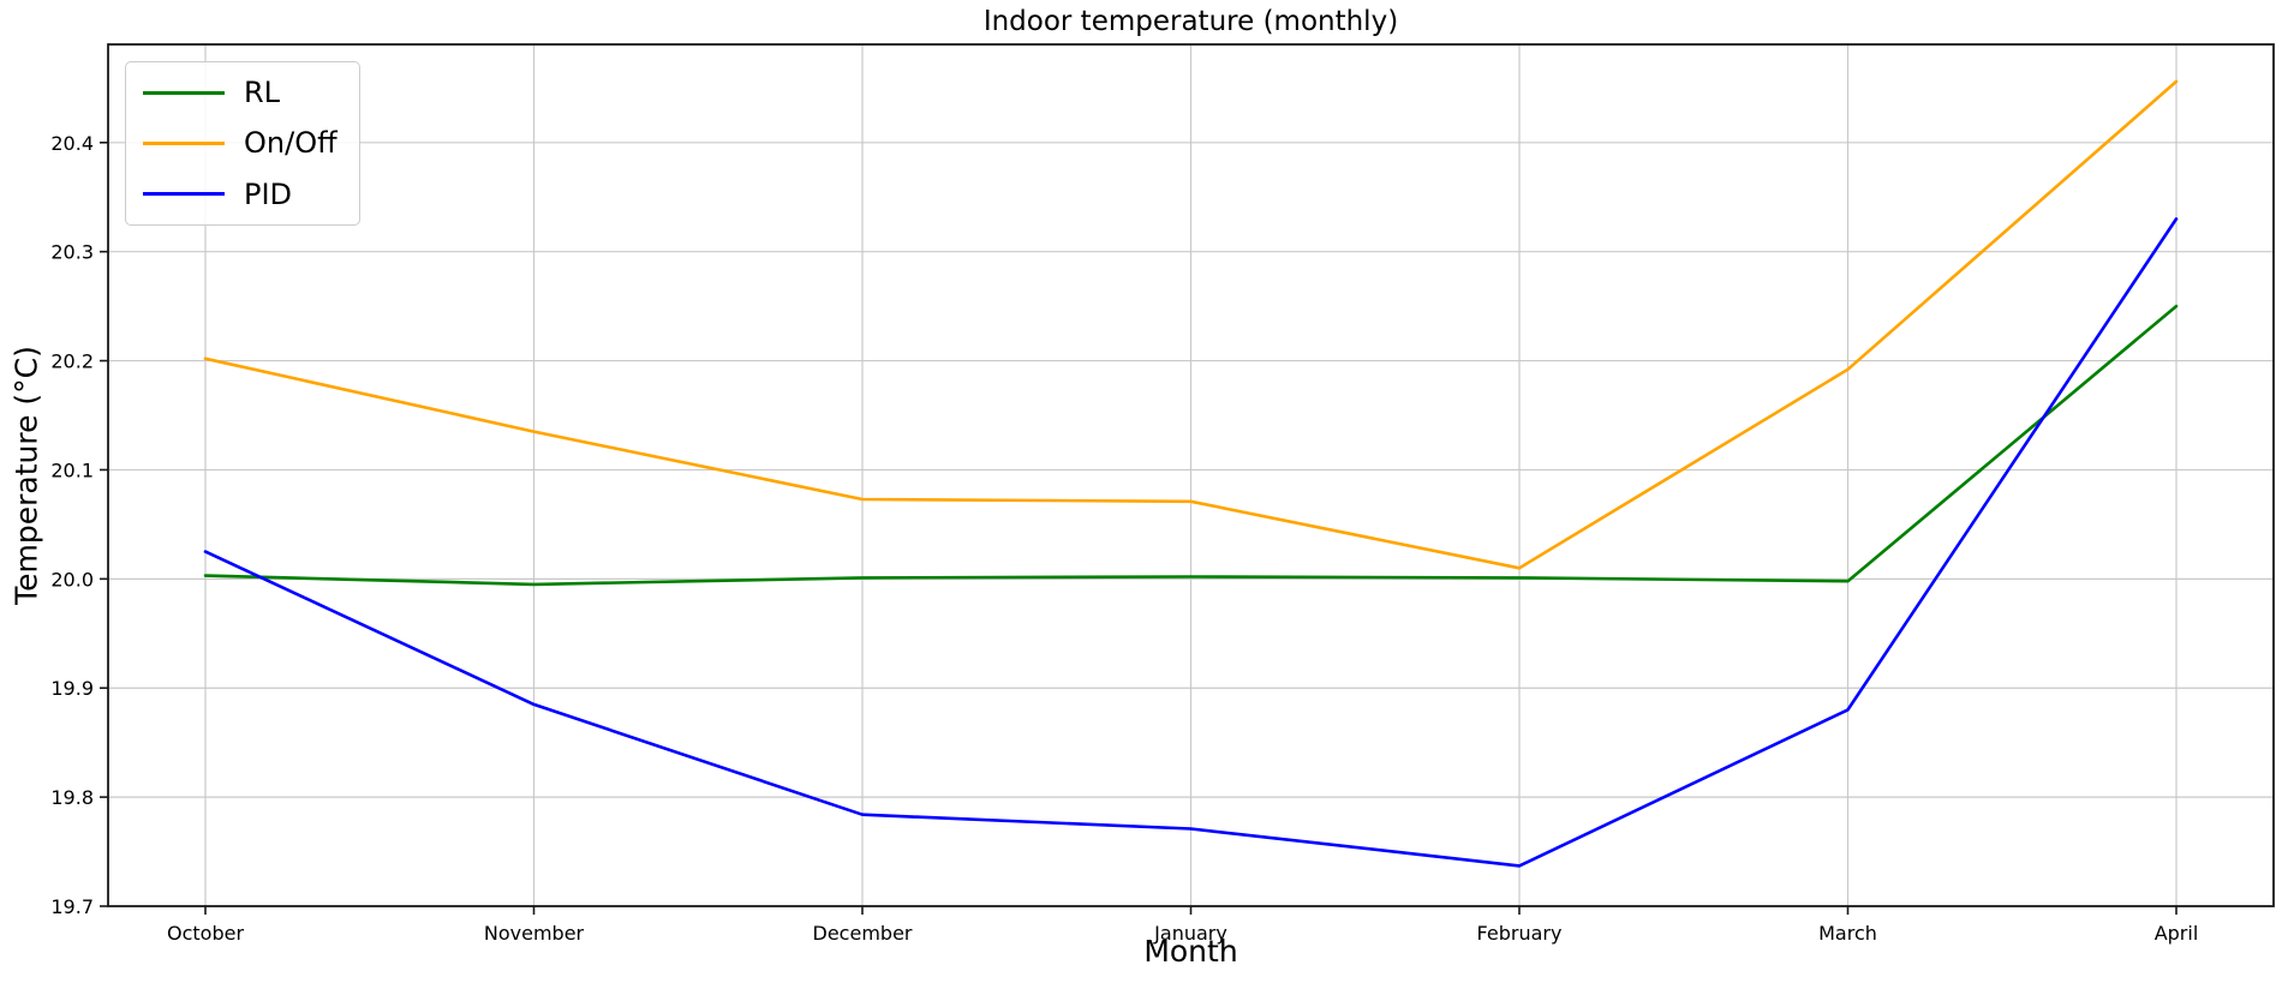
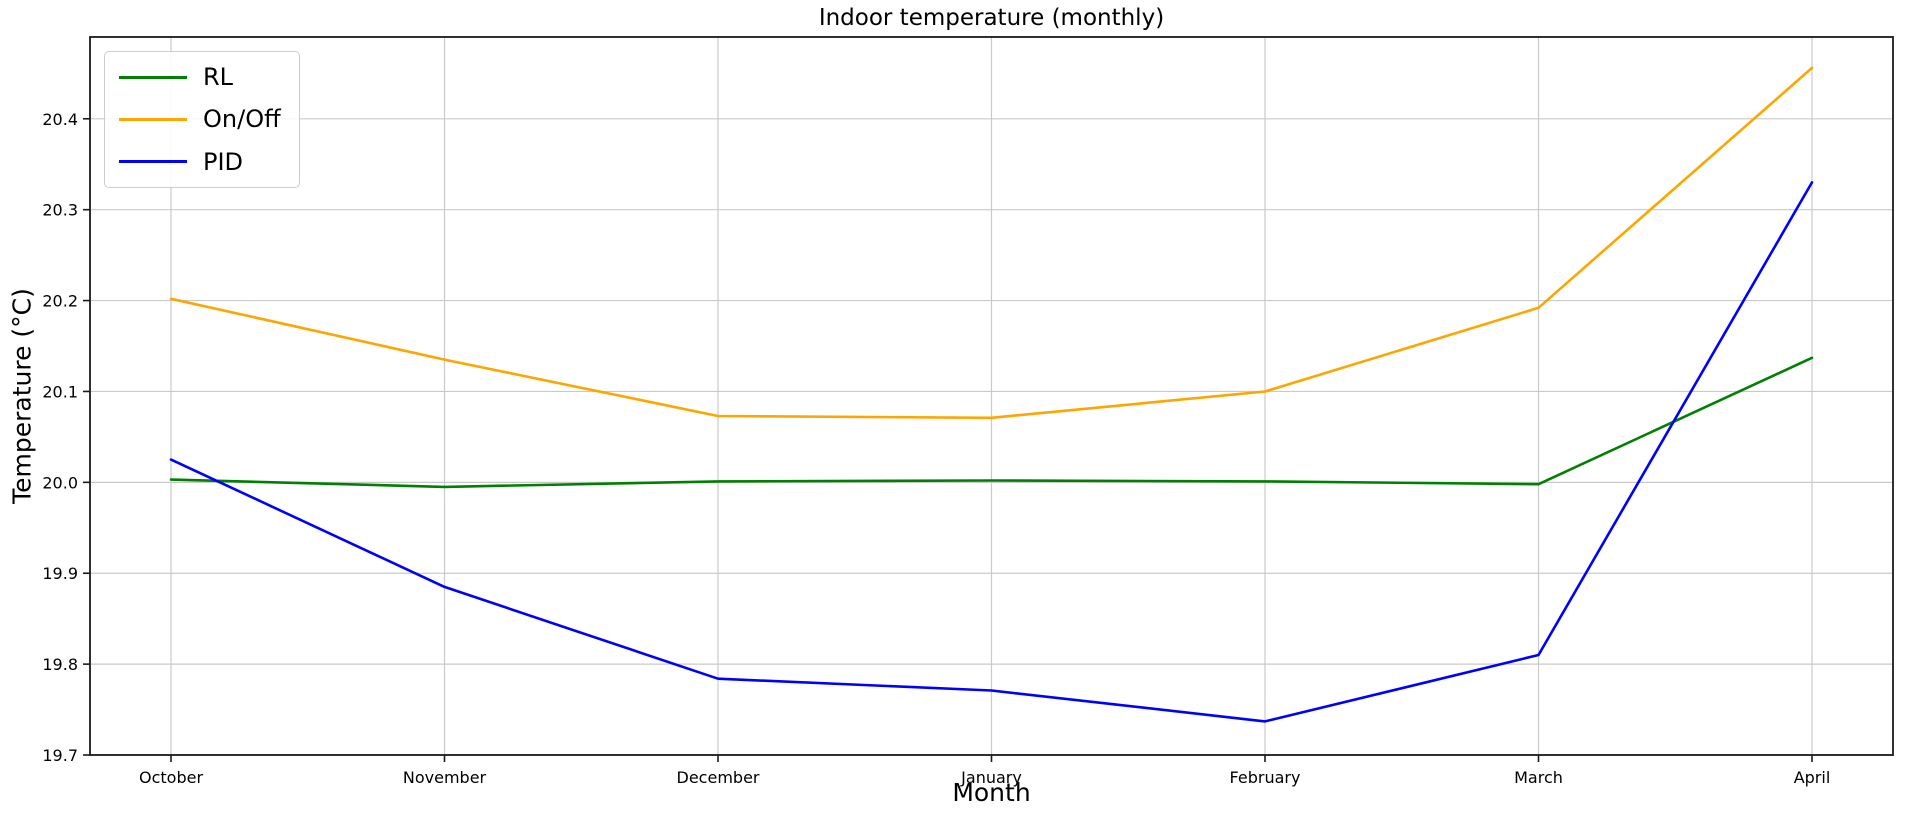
On/Off/February: 20.01 -> 20.10
PID/March: 19.88 -> 19.81
RL/April: 20.25 -> 20.14
